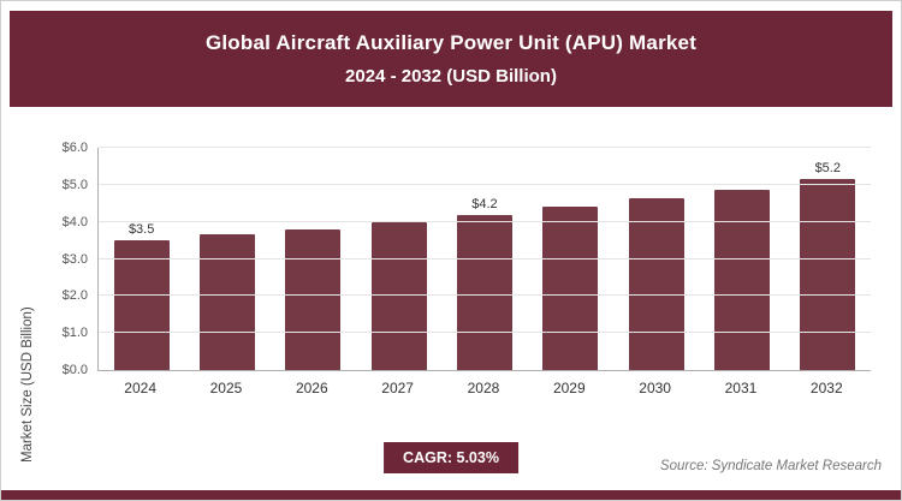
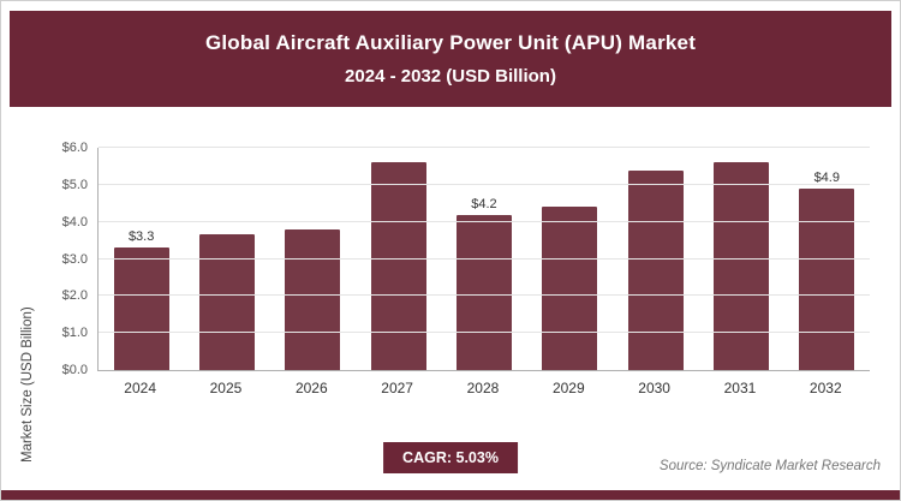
2024: $3.5 -> $3.3
2027: $4.0 -> $5.6
2030: $4.7 -> $5.4
2031: $4.8 -> $5.6
2032: $5.2 -> $4.9
